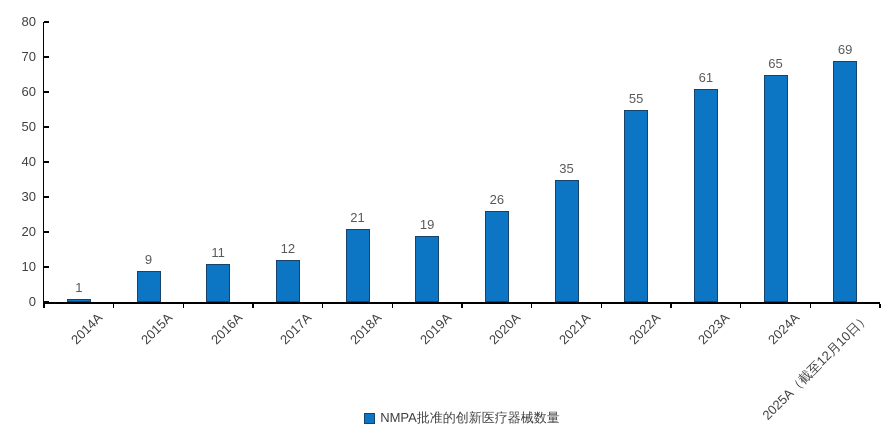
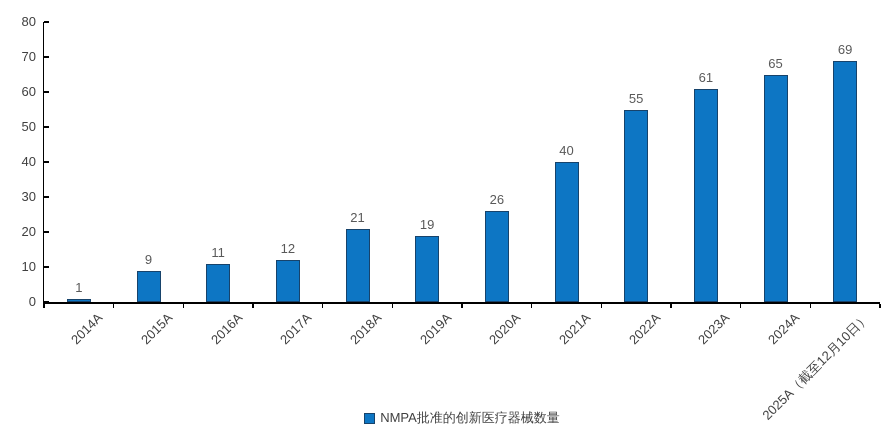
2021A: 35 -> 40
